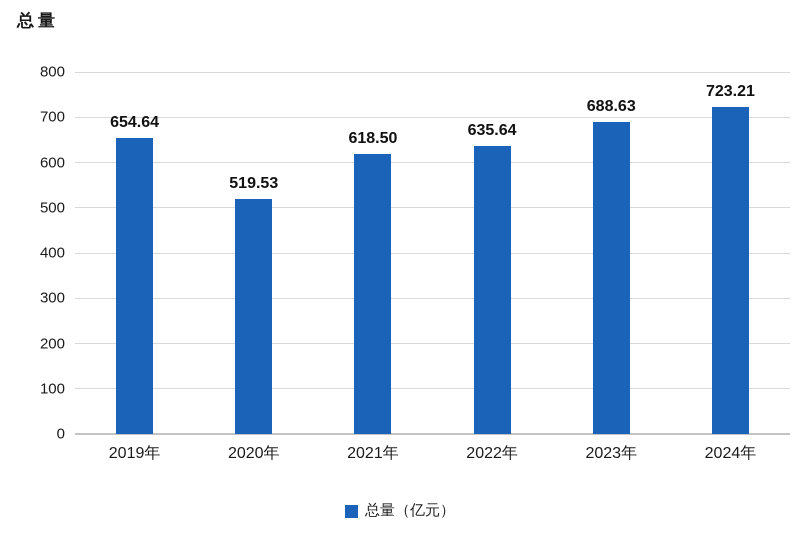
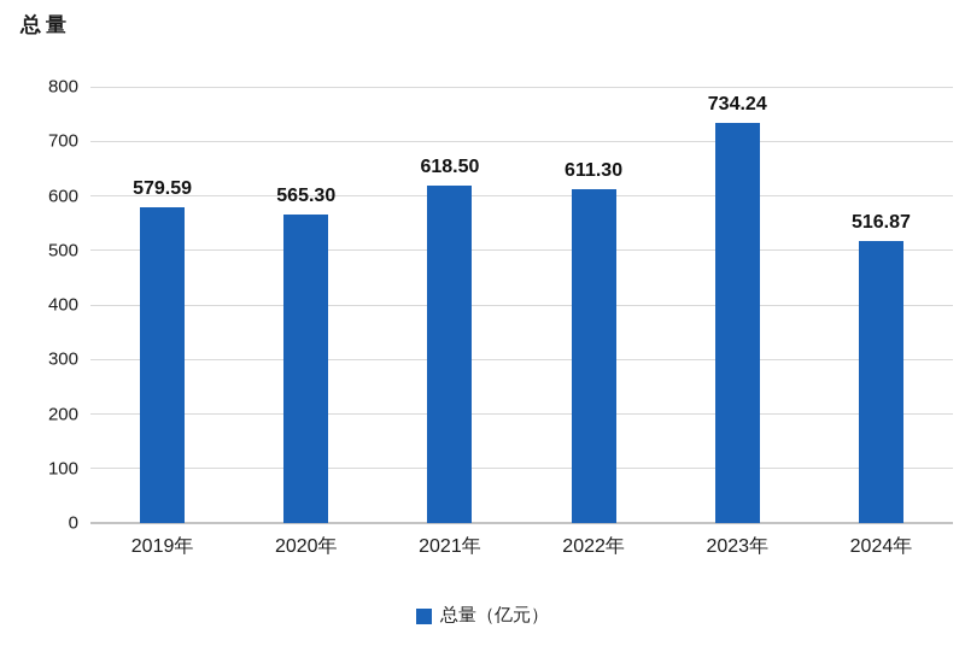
2019年: 654.64 -> 579.59
2020年: 519.53 -> 565.30
2022年: 635.64 -> 611.30
2023年: 688.63 -> 734.24
2024年: 723.21 -> 516.87
